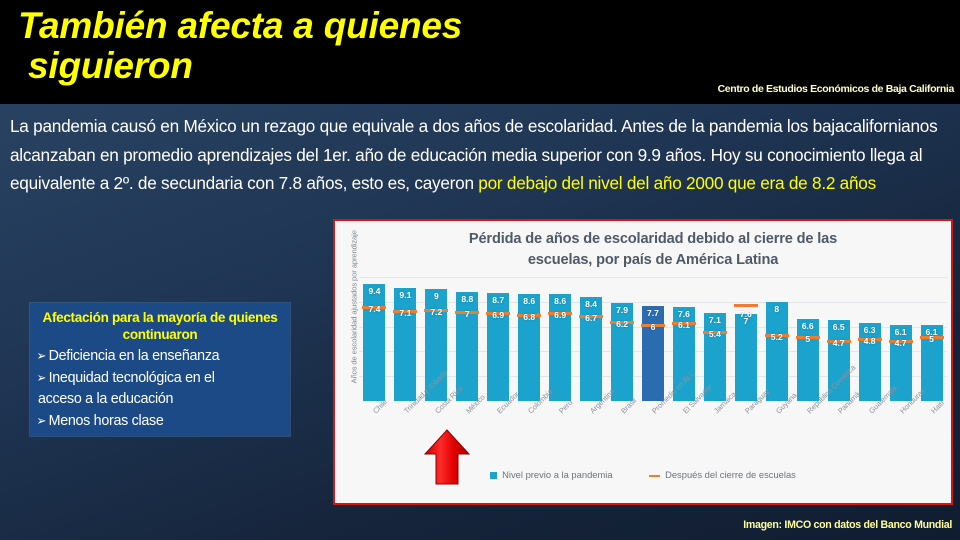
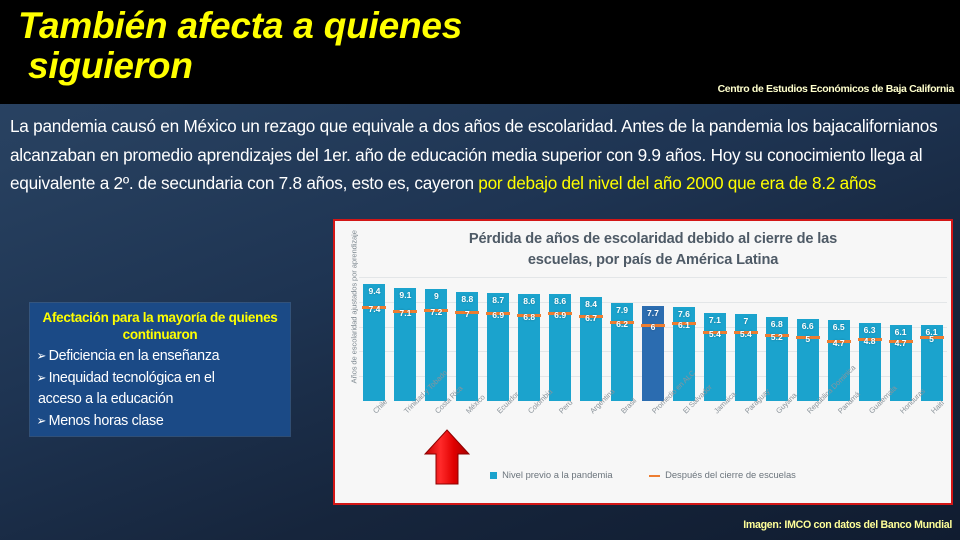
Después del cierre de escuelas/Paraguay: 7.6 -> 5.4
Nivel previo a la pandemia/Guyana: 8 -> 6.8
